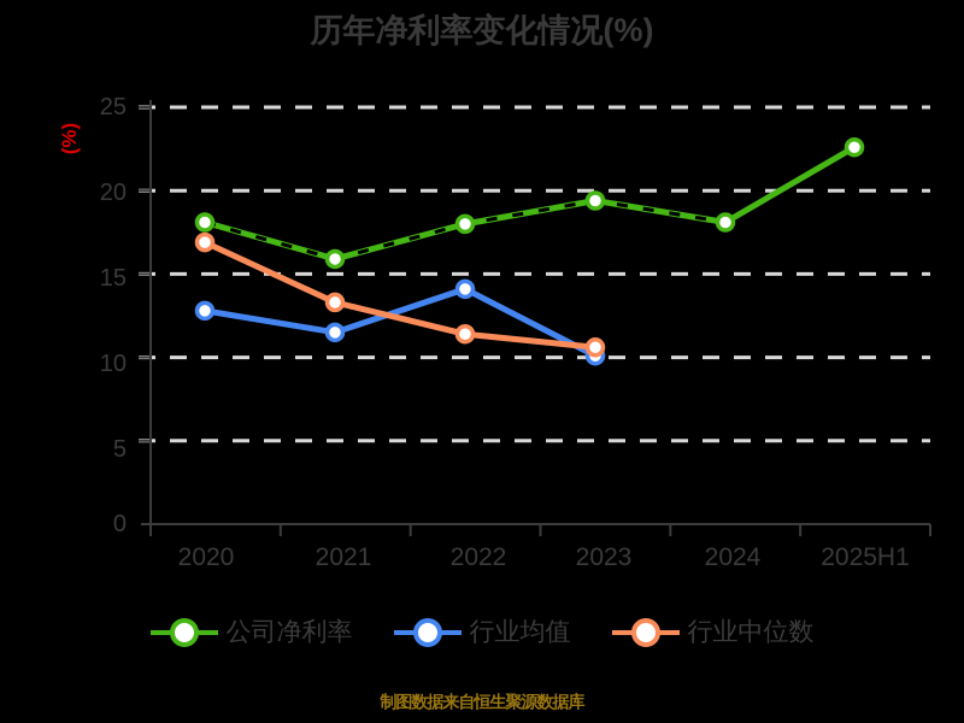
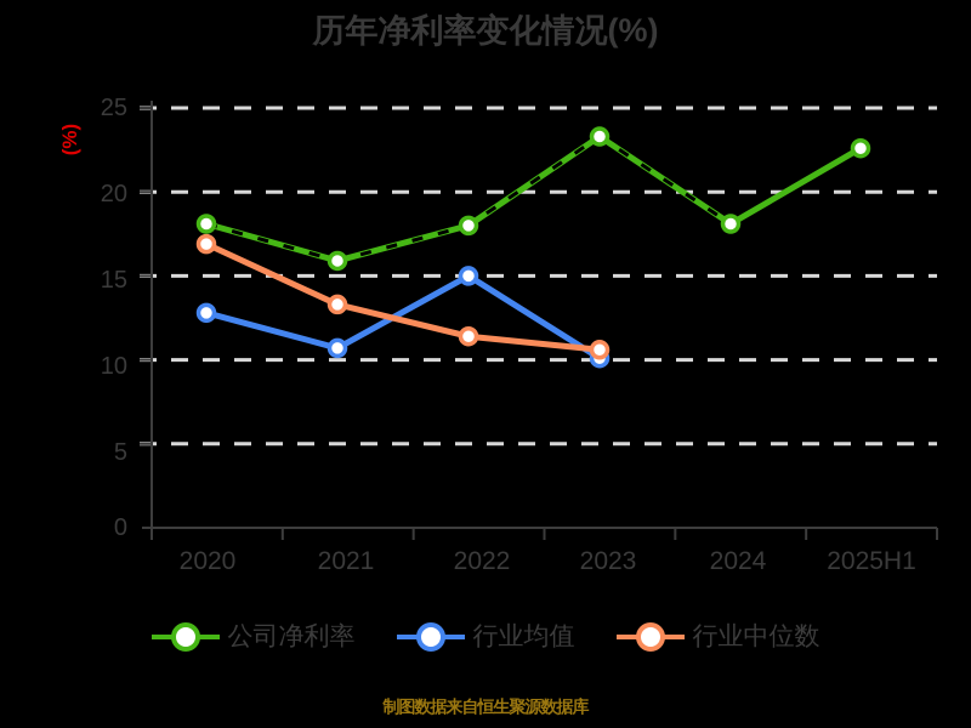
行业均值/2021: 11.5 -> 10.7
行业均值/2022: 14.1 -> 15.0
公司净利率/2023: 19.4 -> 23.3
